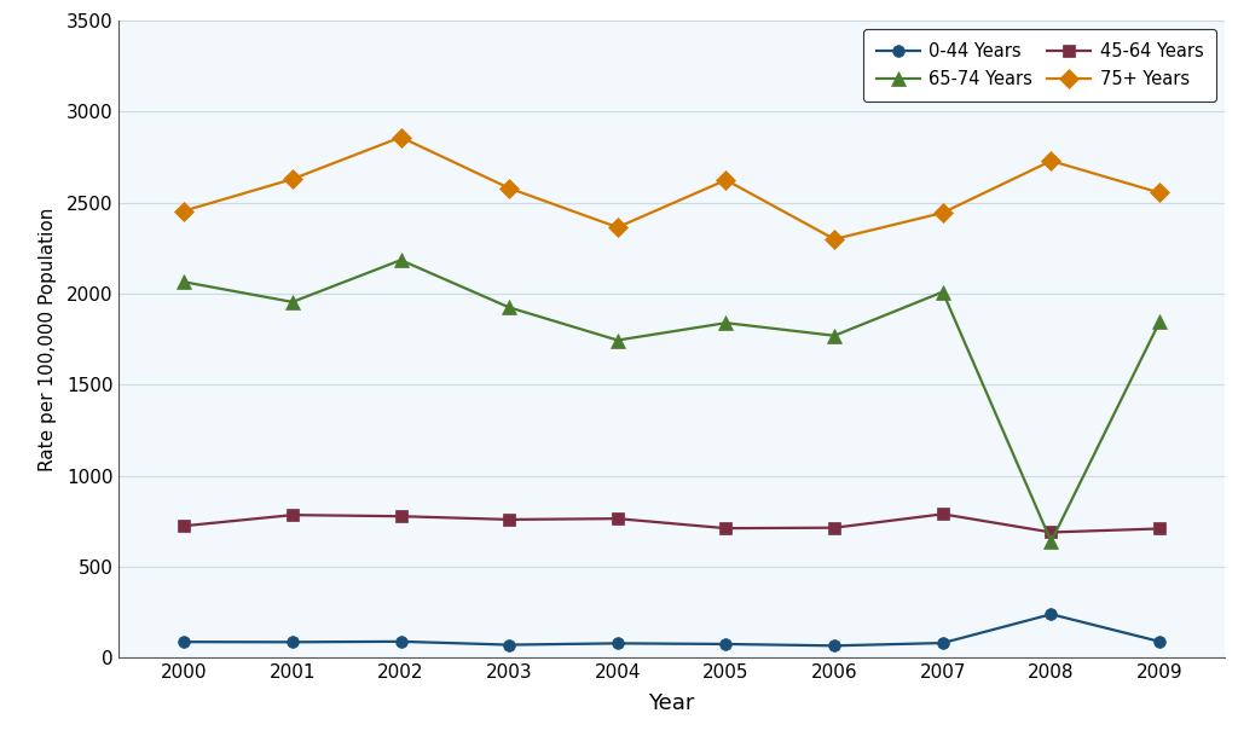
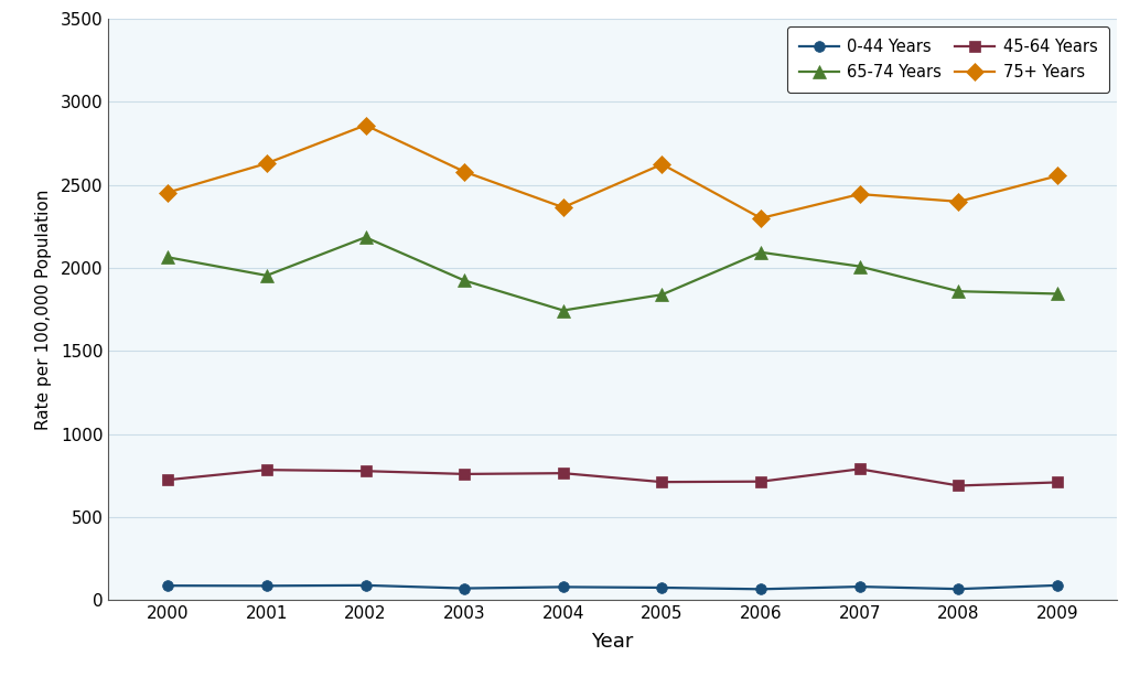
65-74 Years/2006: 1770 -> 2100
0-44 Years/2008: 240 -> 70
65-74 Years/2008: 640 -> 1860
75+ Years/2008: 2730 -> 2400
